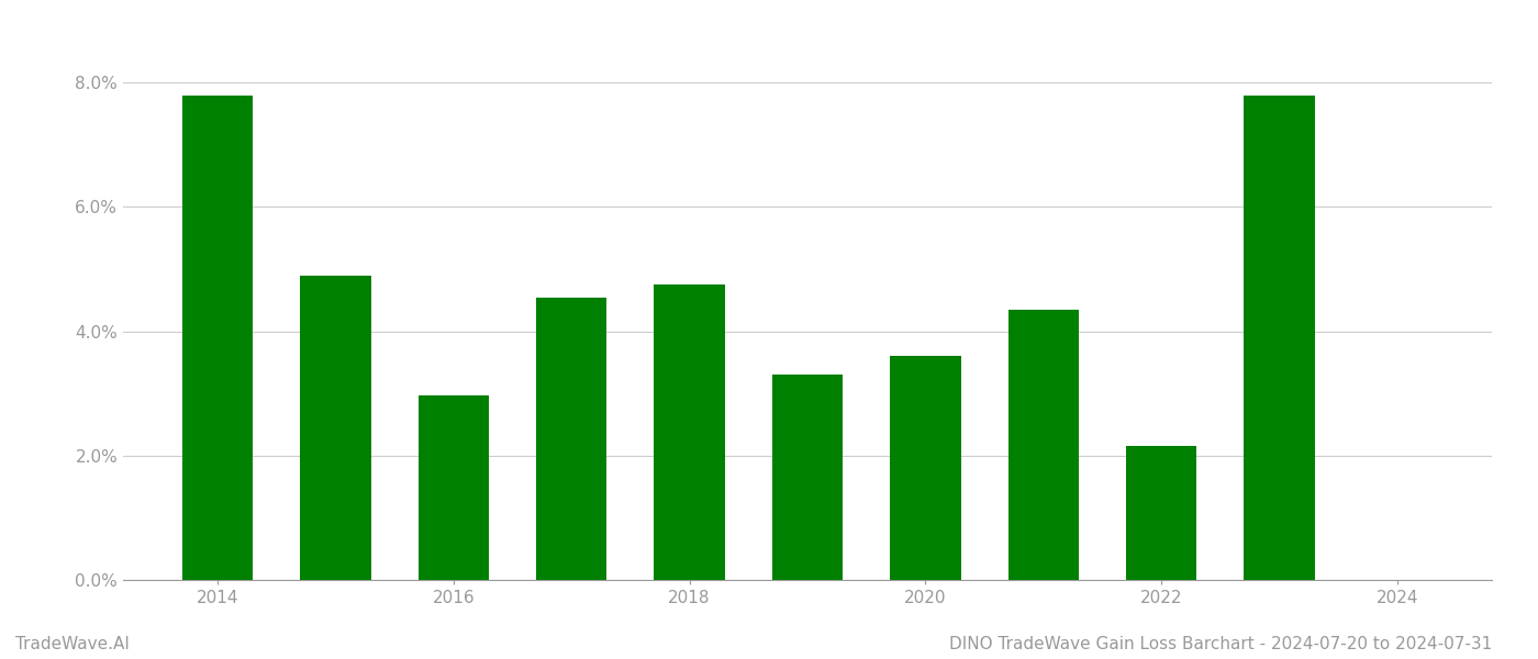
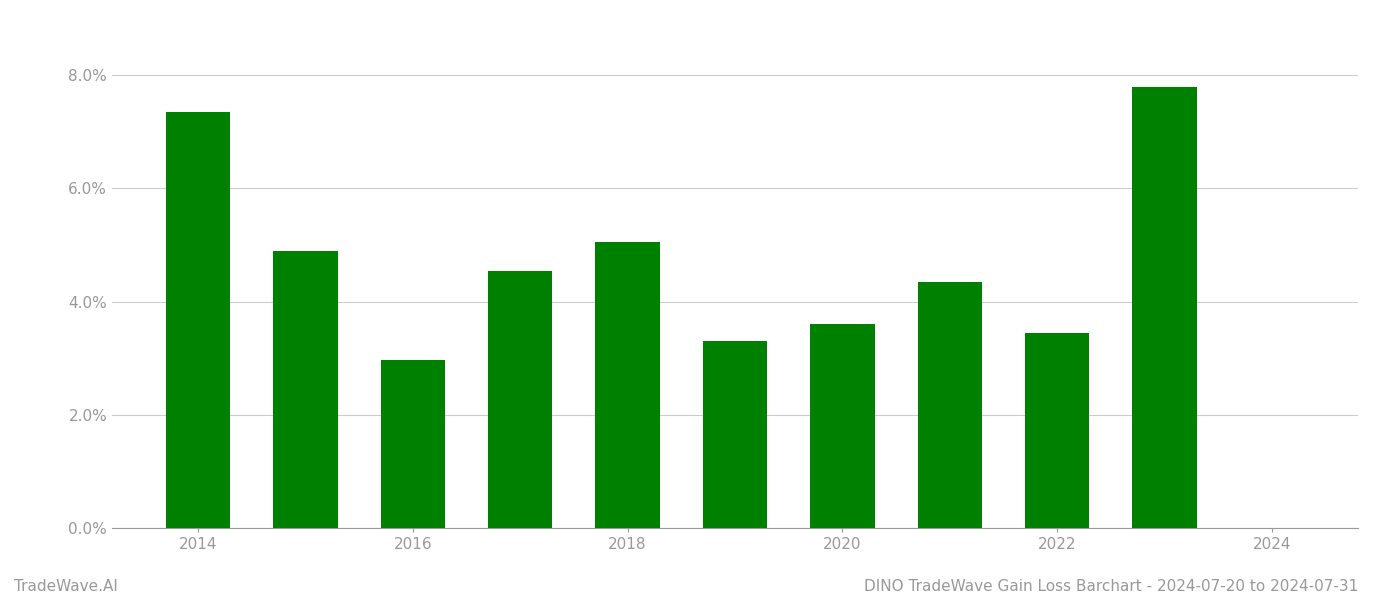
2014: 7.80% -> 7.35%
2018: 4.76% -> 5.05%
2022: 2.16% -> 3.45%
